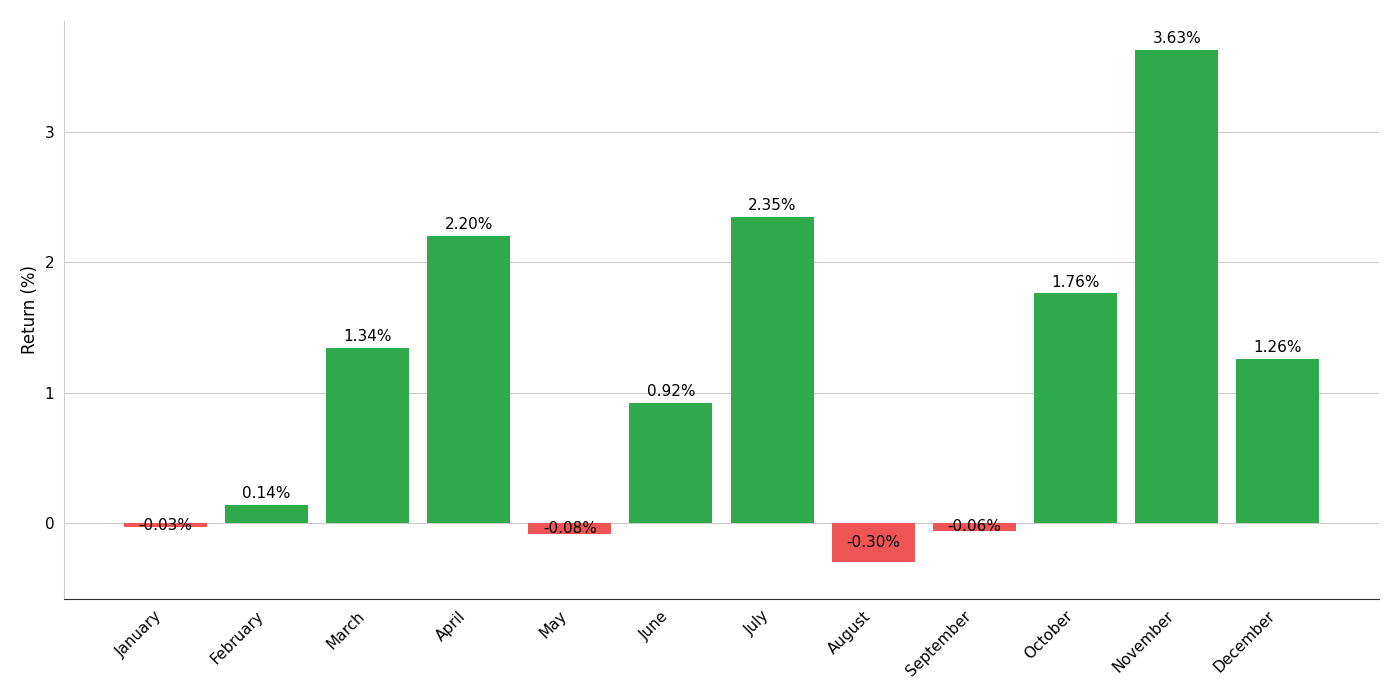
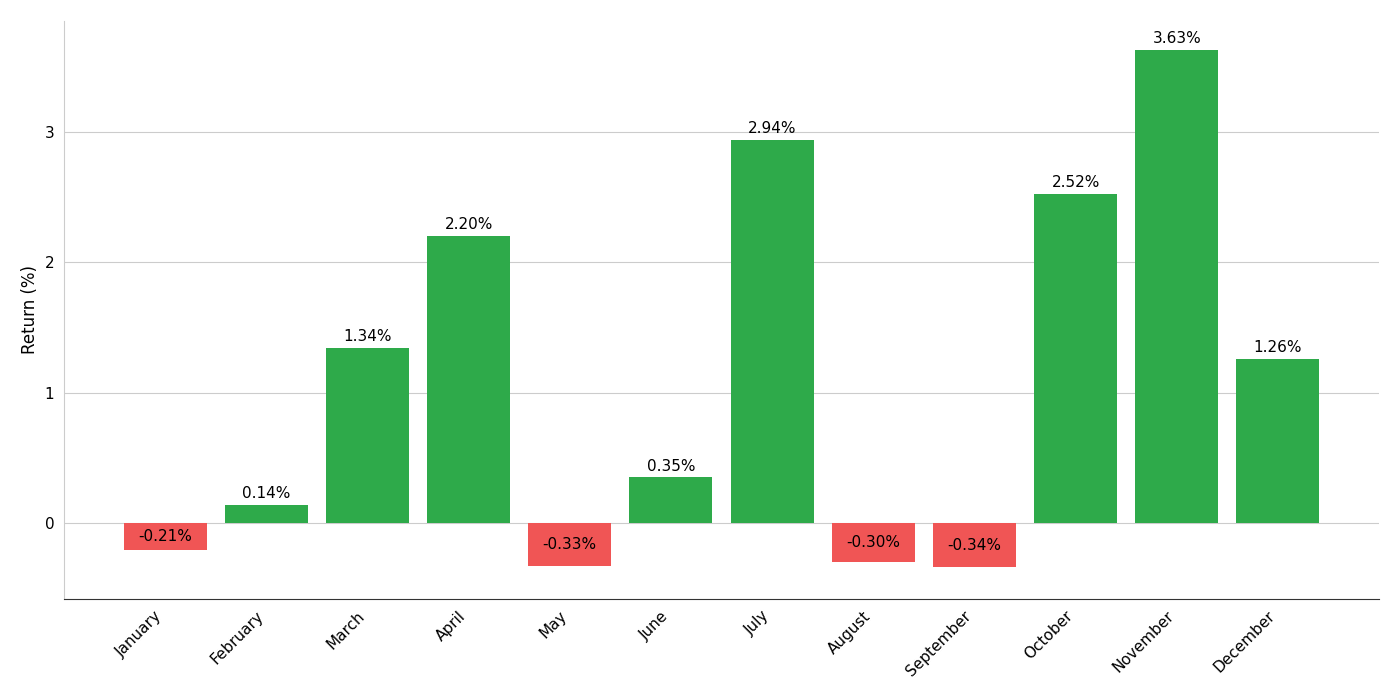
January: -0.03% -> -0.21%
May: -0.08% -> -0.33%
June: 0.92% -> 0.35%
July: 2.35% -> 2.94%
September: -0.06% -> -0.34%
October: 1.76% -> 2.52%
